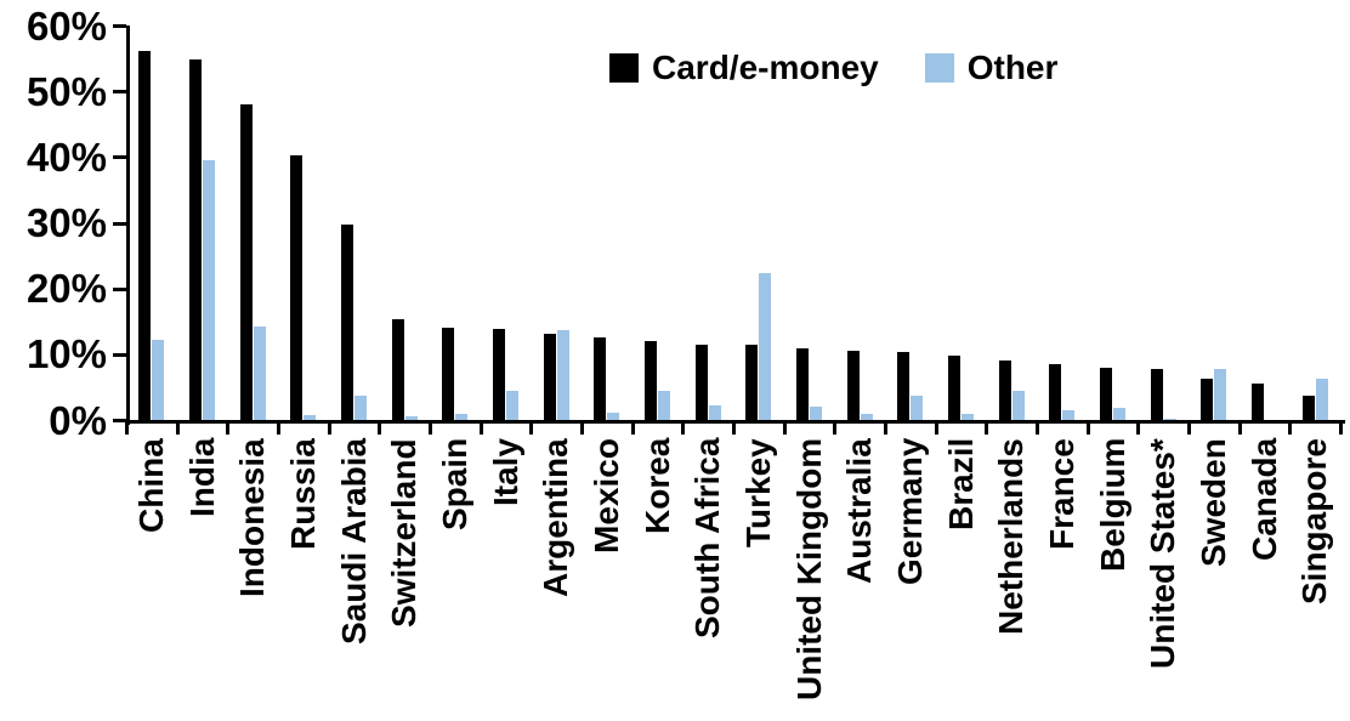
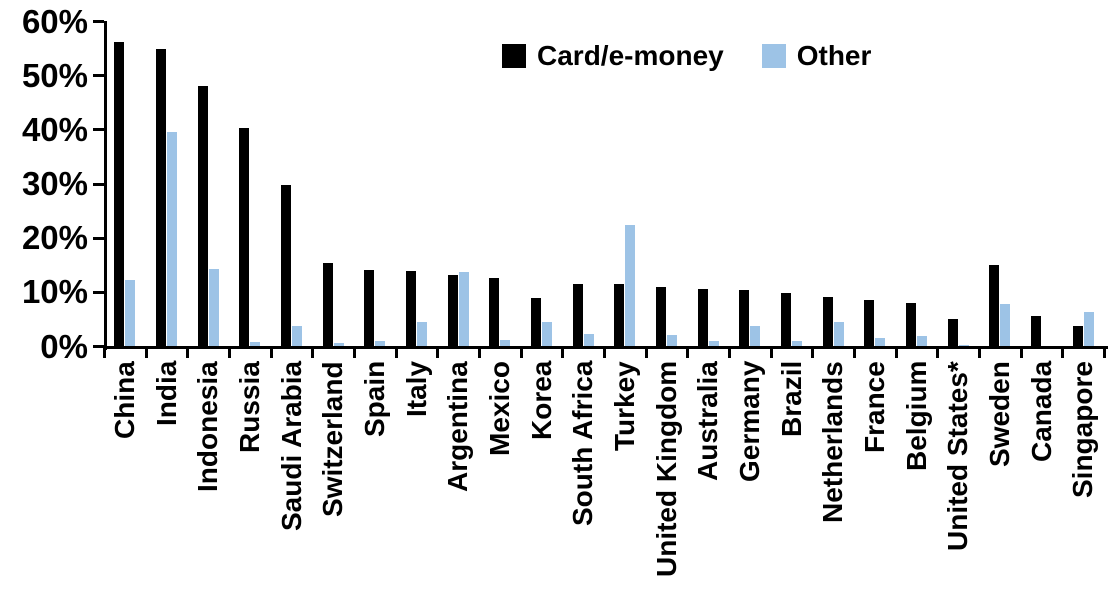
Card/e-money/Korea: 12% -> 9%
Card/e-money/United States*: 8% -> 5%
Card/e-money/Sweden: 6% -> 15%
